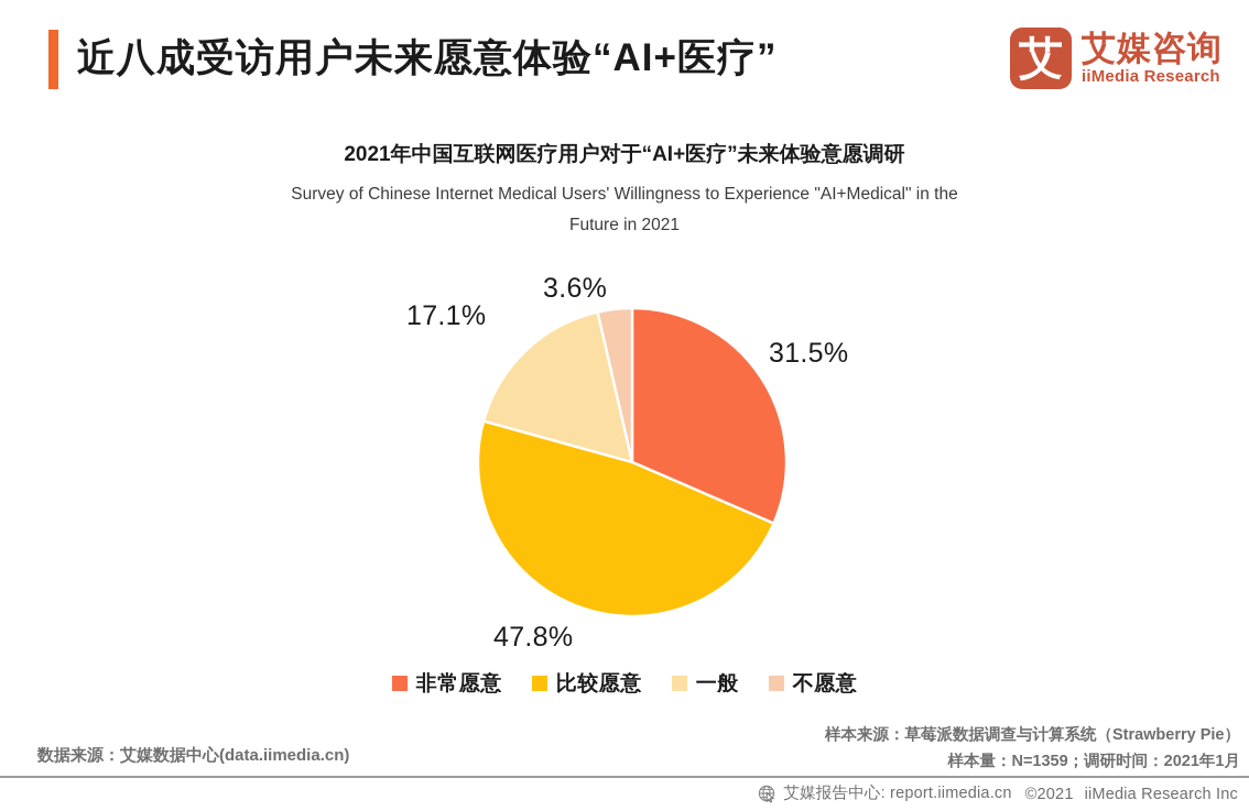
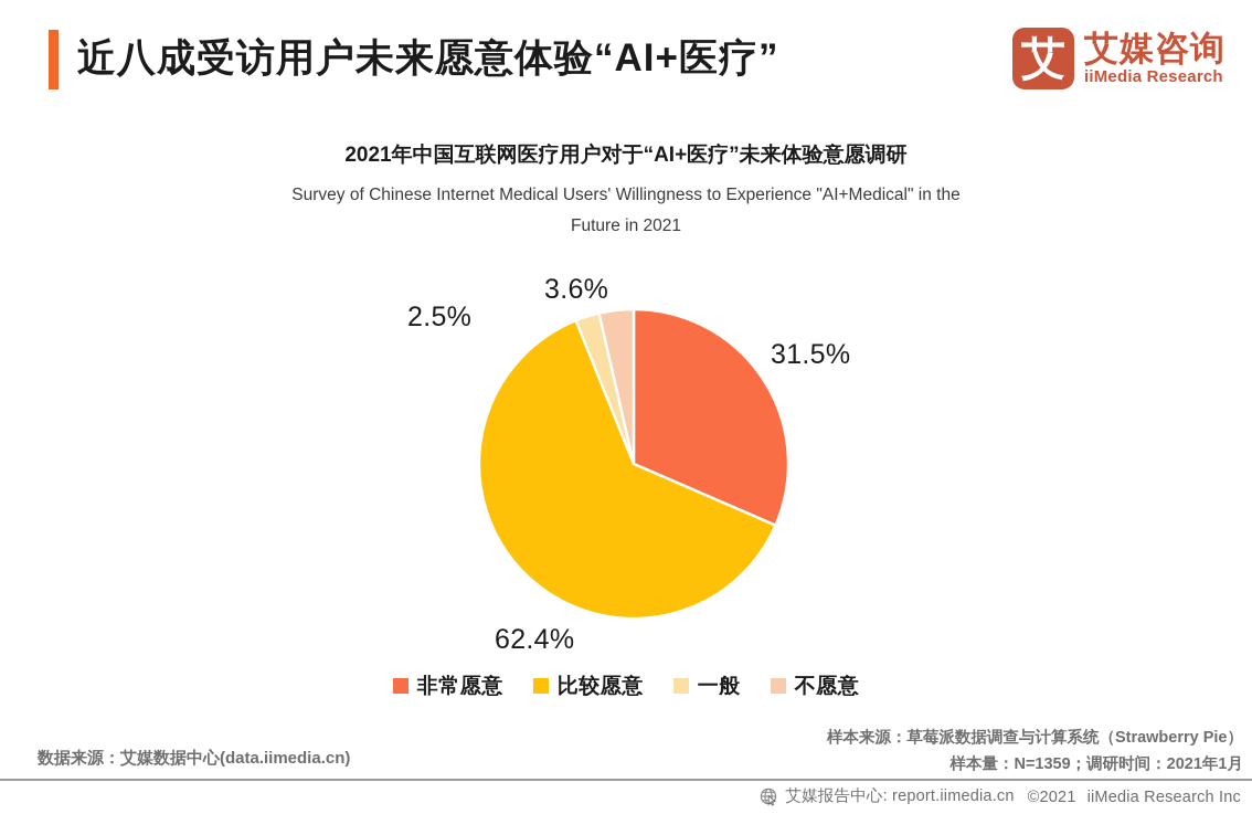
比较愿意: 47.8% -> 62.4%
一般: 17.1% -> 2.5%
